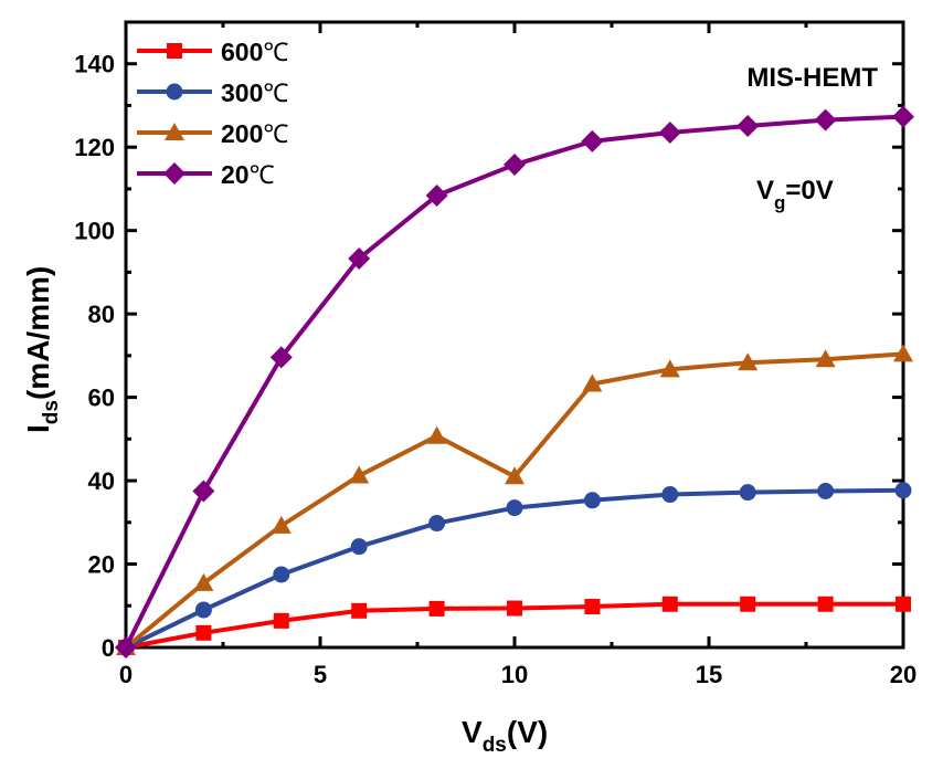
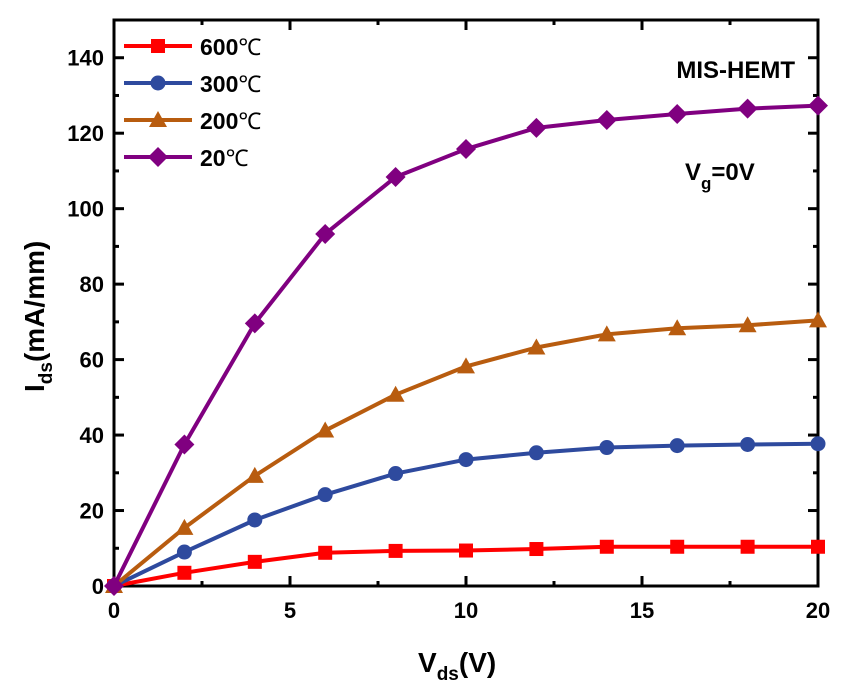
200℃/10: 41 -> 58
